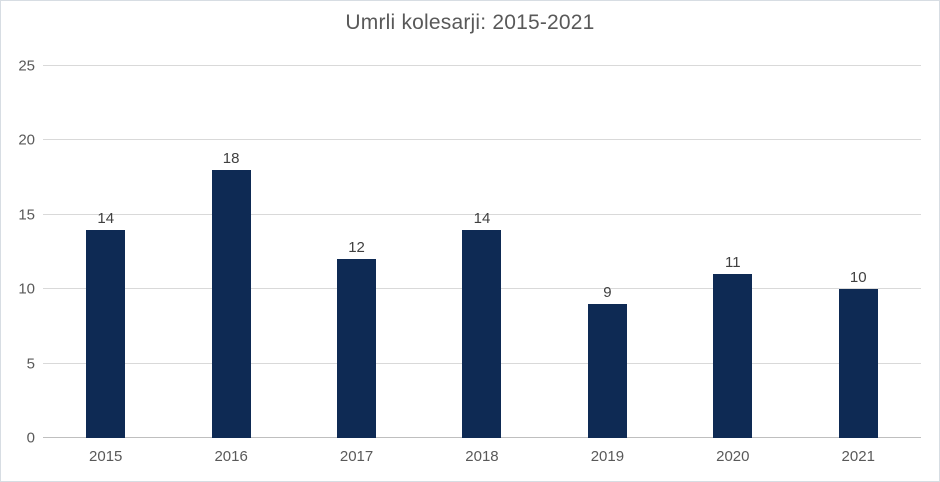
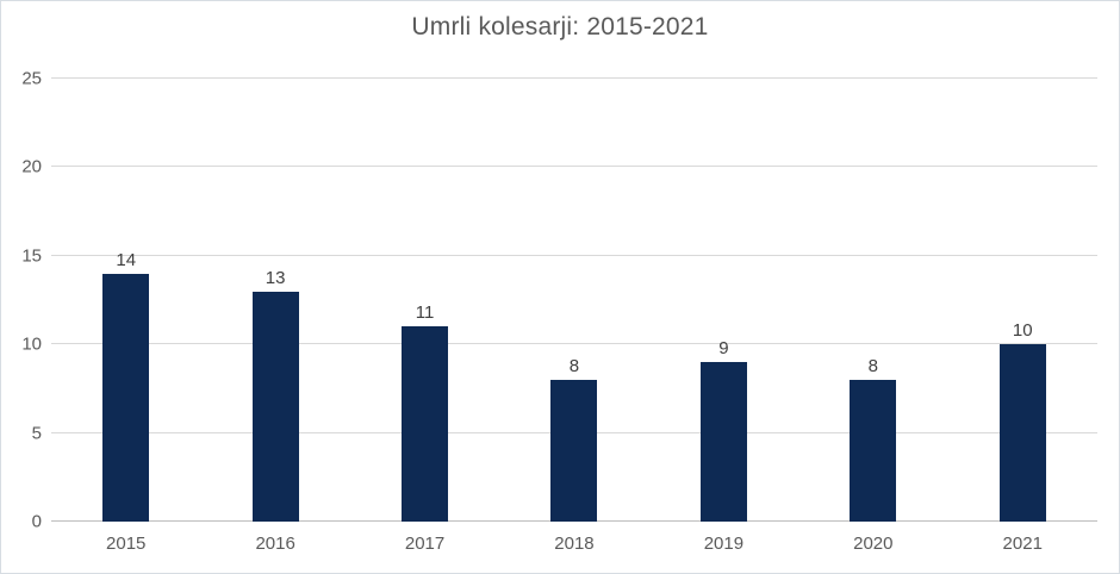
2016: 18 -> 13
2017: 12 -> 11
2018: 14 -> 8
2020: 11 -> 8
